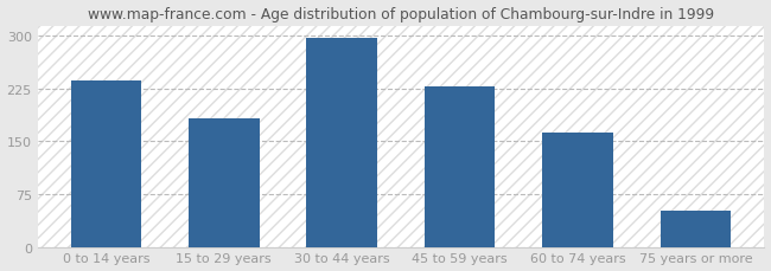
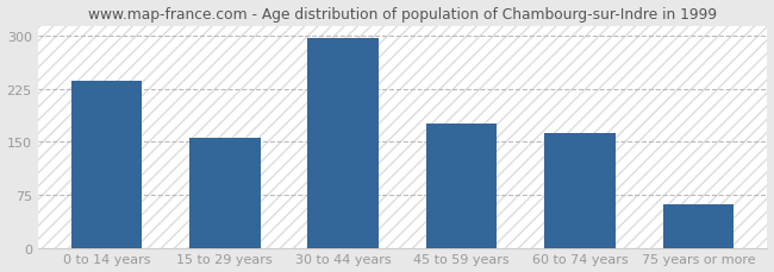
15 to 29 years: 183 -> 156
45 to 59 years: 228 -> 176
75 years or more: 52 -> 62
